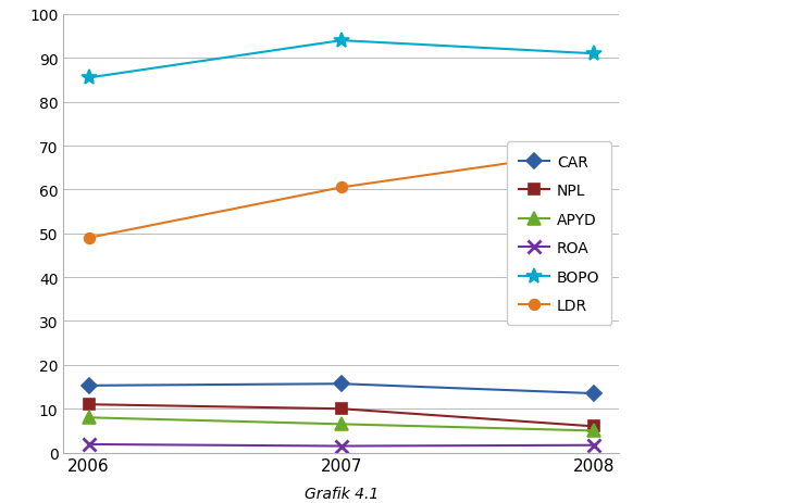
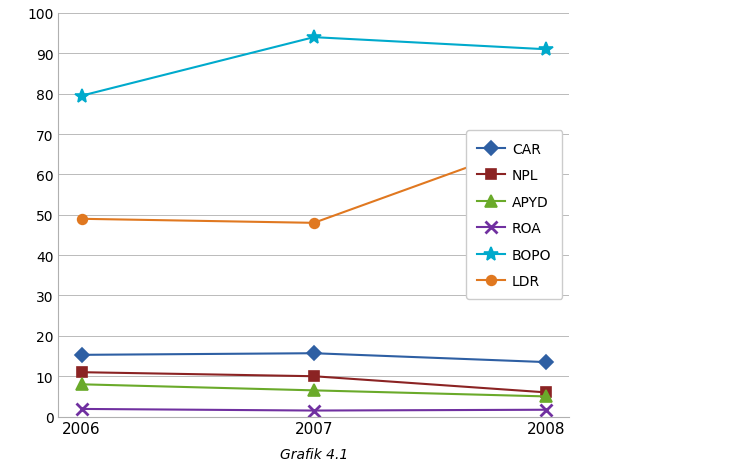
BOPO/2006: 85.5 -> 79.5
LDR/2007: 60.5 -> 48.0
